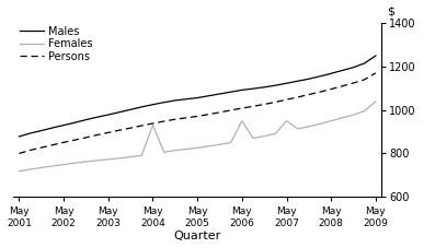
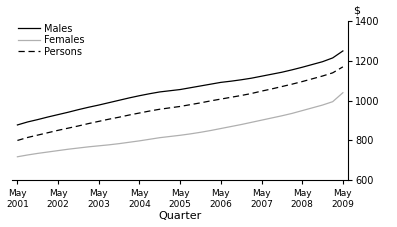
Females/May 2004: 930 -> 800
Females/May 2006: 950 -> 860
Females/May 2007: 950 -> 900
